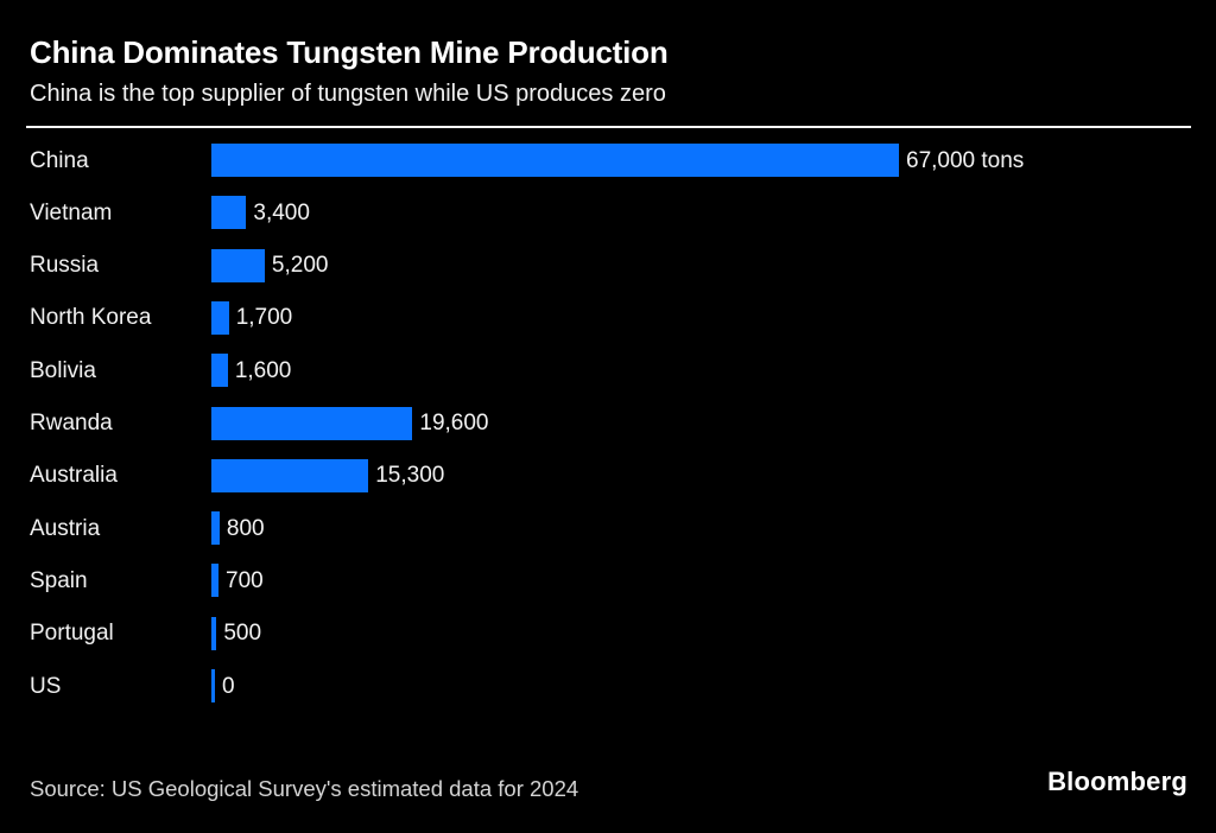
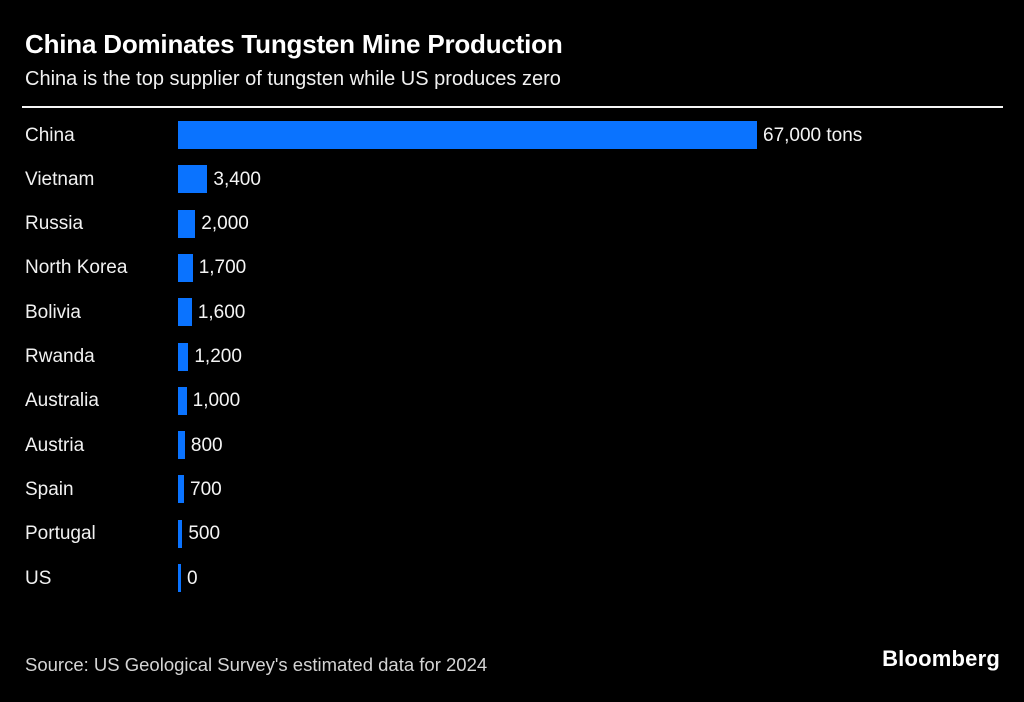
Russia: 5,200 -> 2,000
Rwanda: 19,600 -> 1,200
Australia: 15,300 -> 1,000
